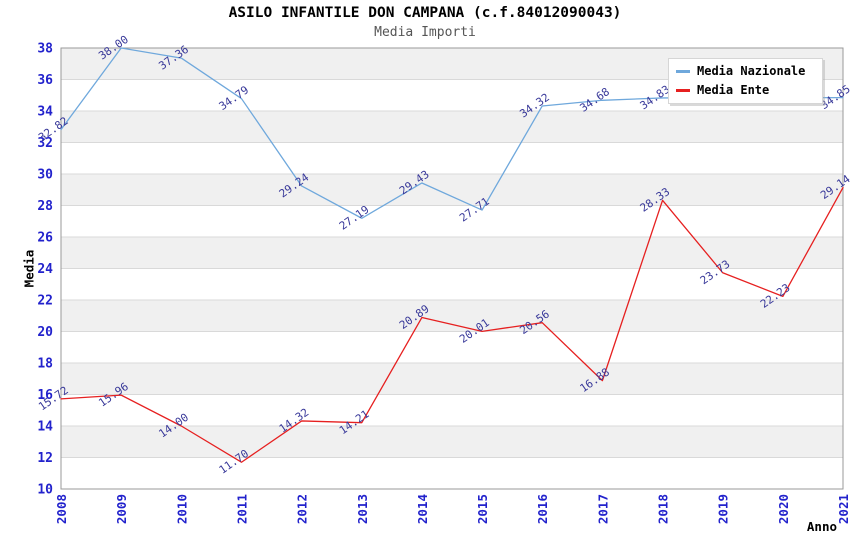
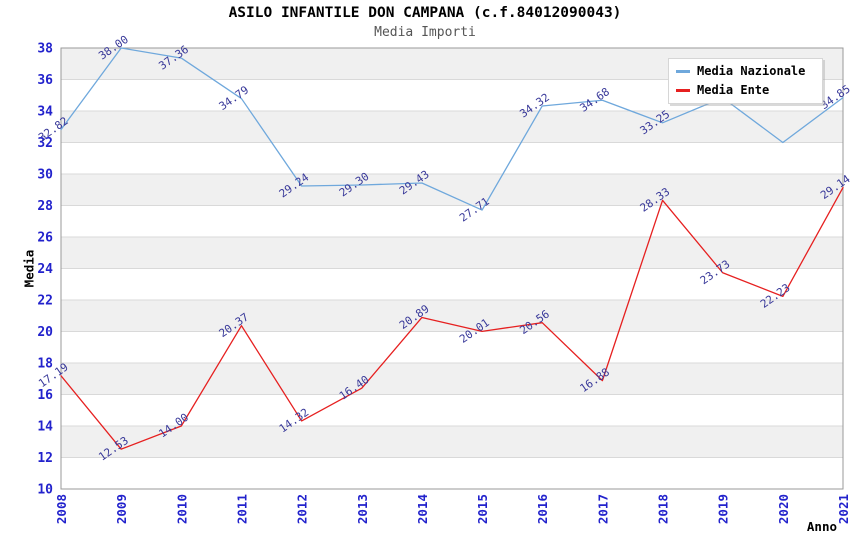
Media Ente/2008: 15.72 -> 17.19
Media Ente/2009: 15.96 -> 12.53
Media Ente/2011: 11.70 -> 20.37
Media Nazionale/2013: 27.19 -> 29.30
Media Ente/2013: 14.21 -> 16.40
Media Nazionale/2018: 34.83 -> 33.25
Media Nazionale/2020: 34.8 -> 32.0
